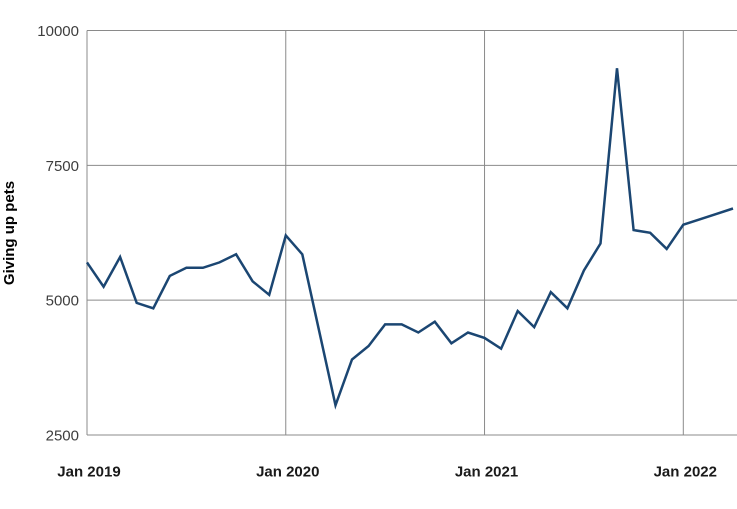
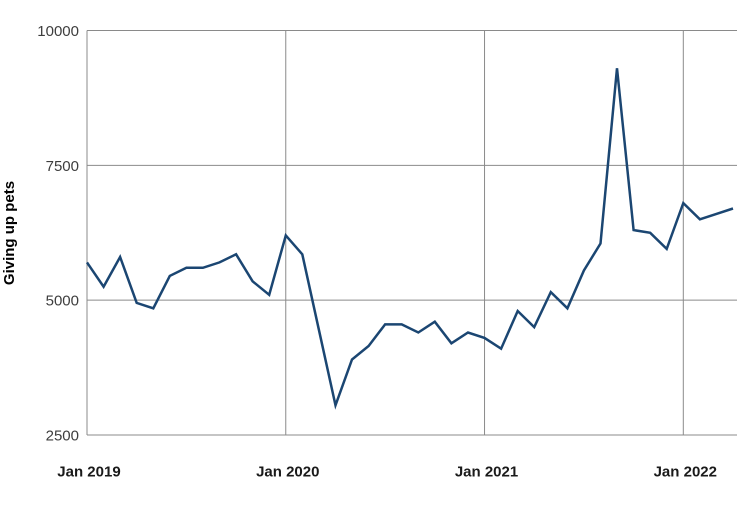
Jan 2022: 6400 -> 6800
